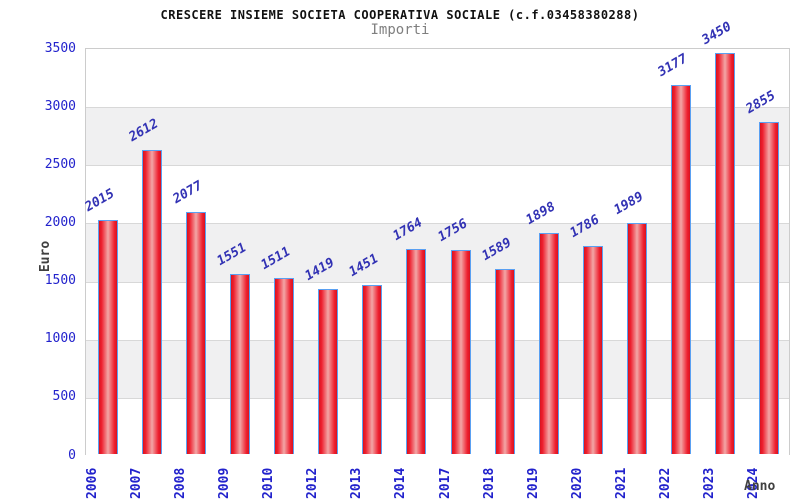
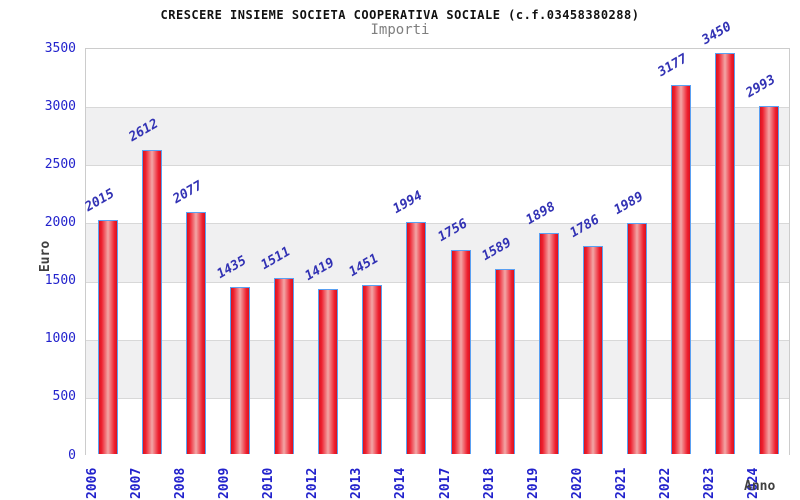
2009: 1551 -> 1435
2014: 1764 -> 1994
2024: 2855 -> 2993
